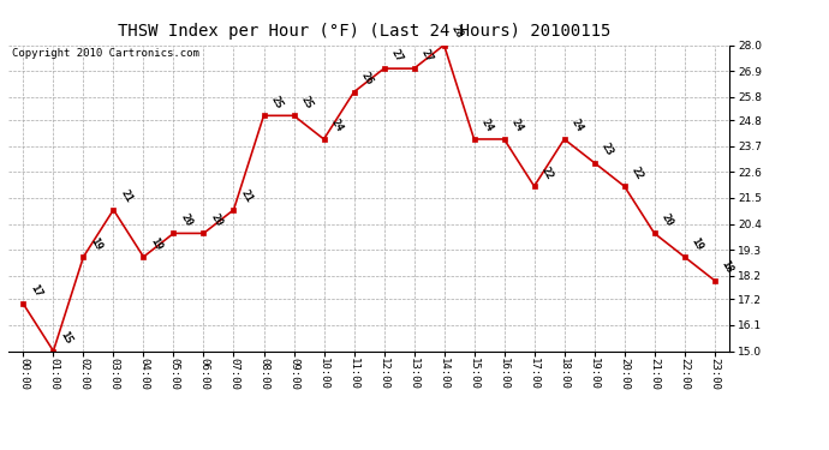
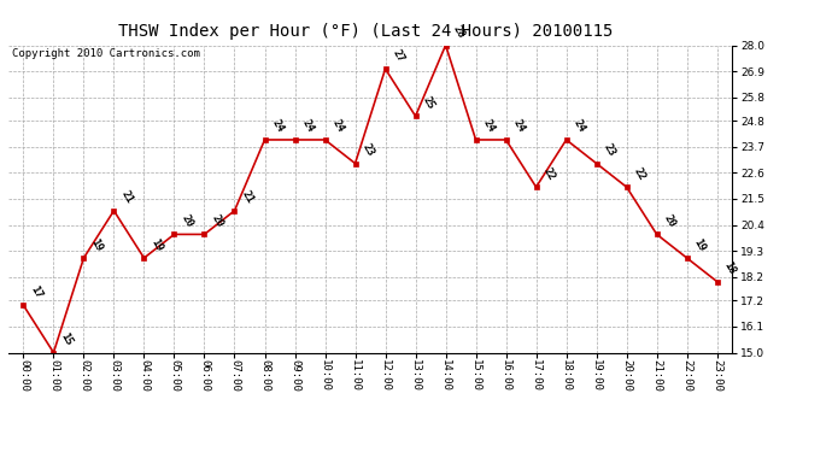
08:00: 25 -> 24
09:00: 25 -> 24
11:00: 26 -> 23
13:00: 27 -> 25
